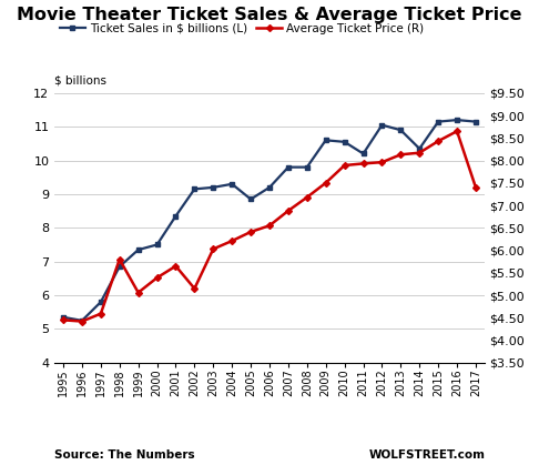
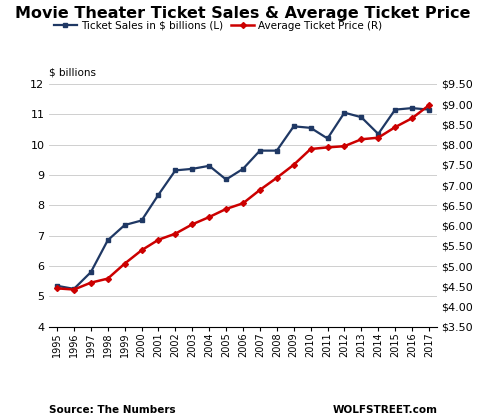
Average Ticket Price (R)/1998: $5.80 -> $4.69
Average Ticket Price (R)/2002: $5.15 -> $5.80
Average Ticket Price (R)/2017: $7.40 -> $8.97
